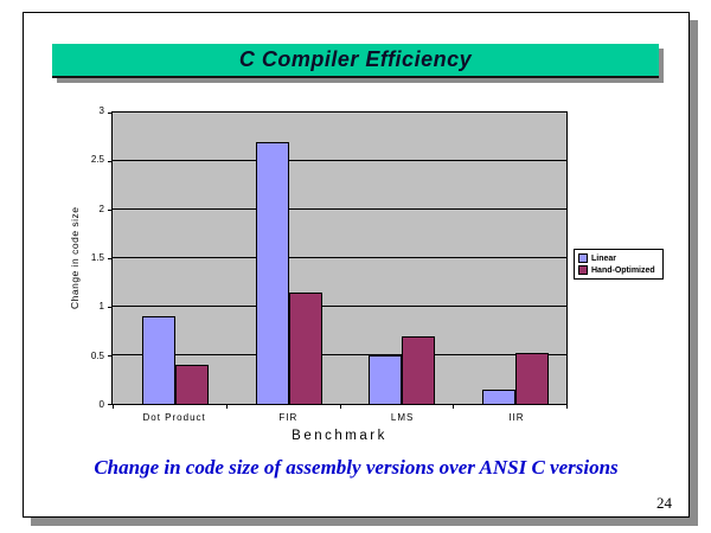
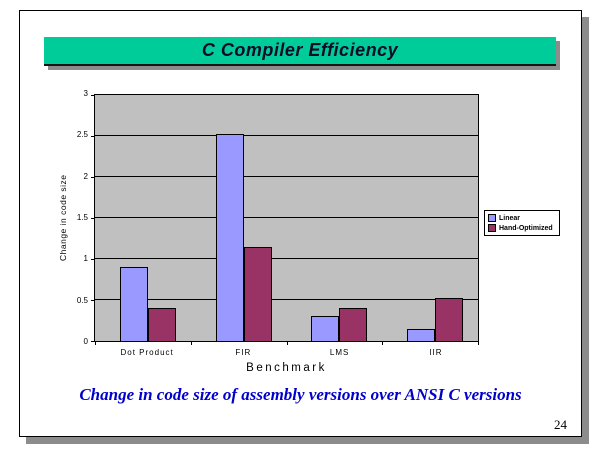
Linear/FIR: 2.7 -> 2.5
Linear/LMS: 0.5 -> 0.3
Hand-Optimized/LMS: 0.7 -> 0.4
